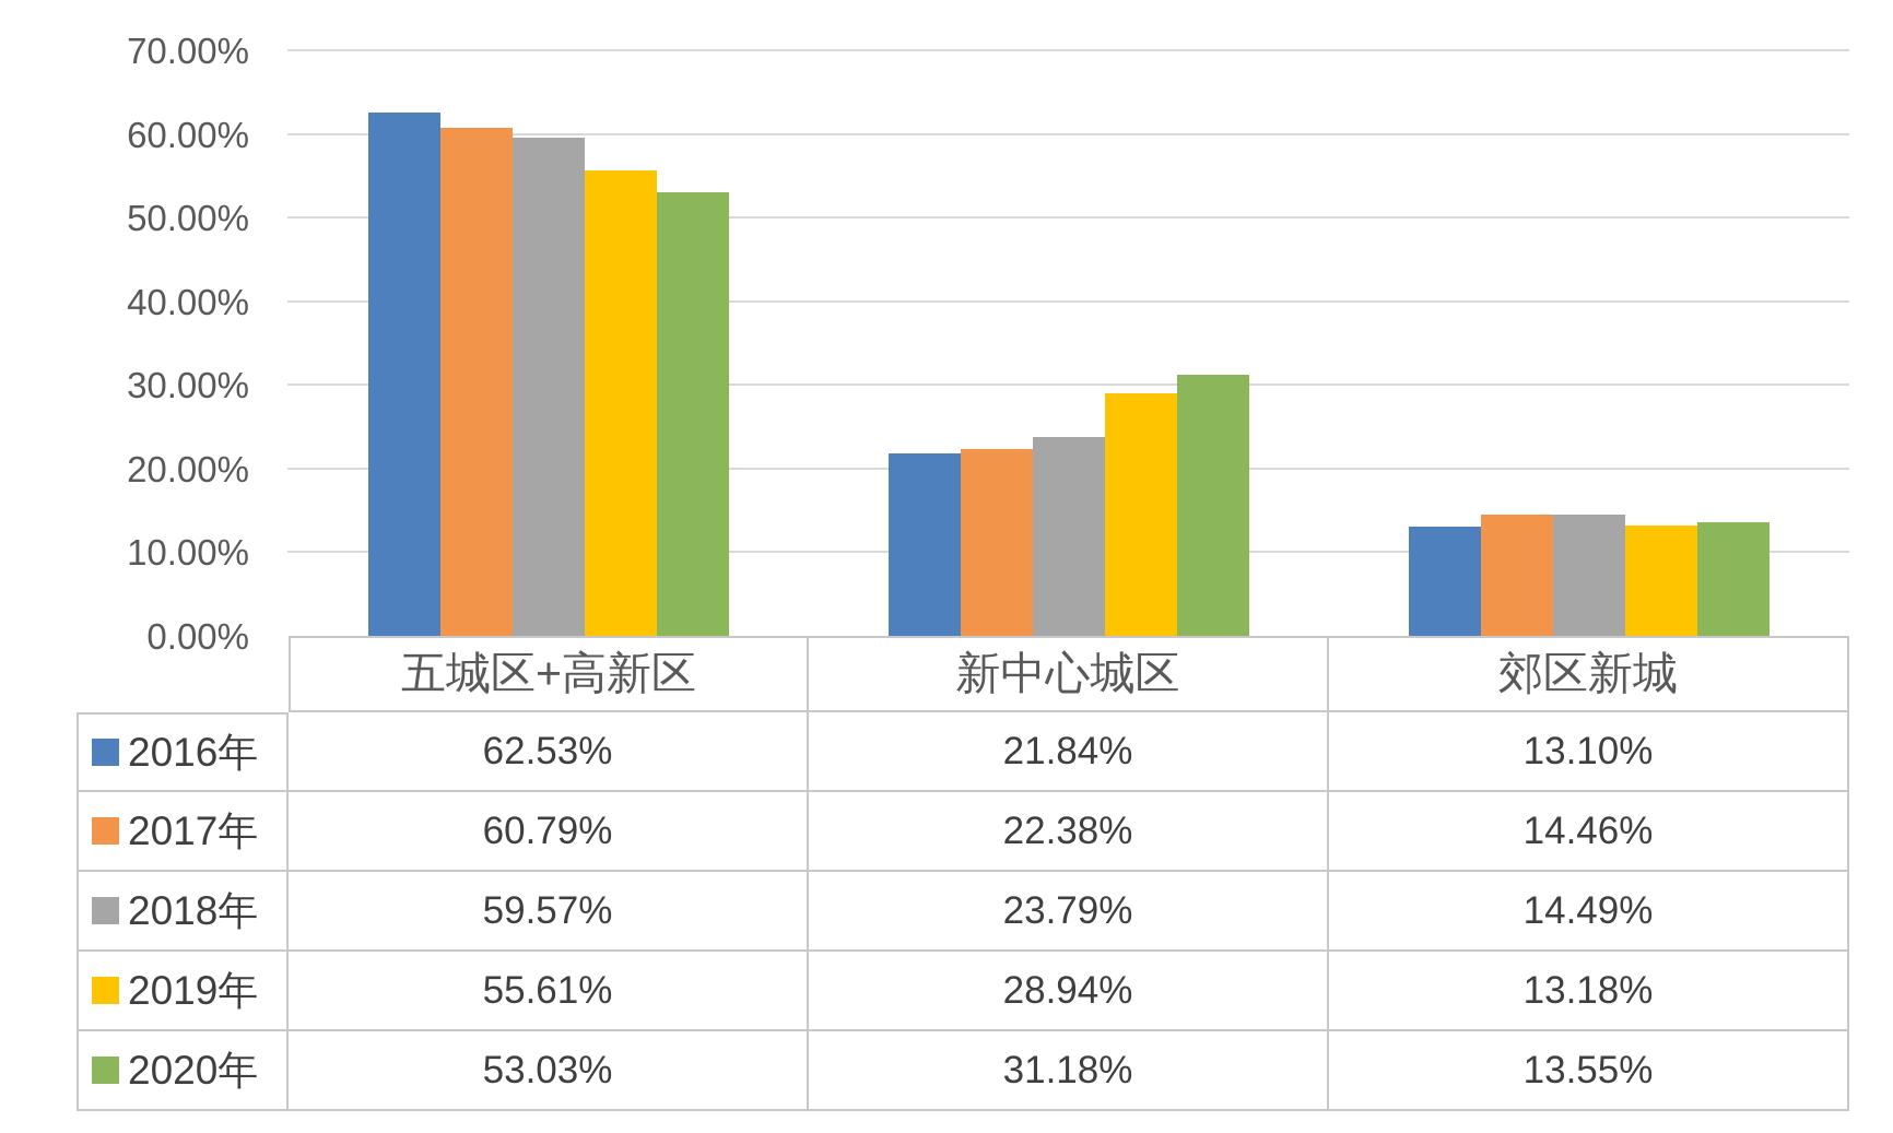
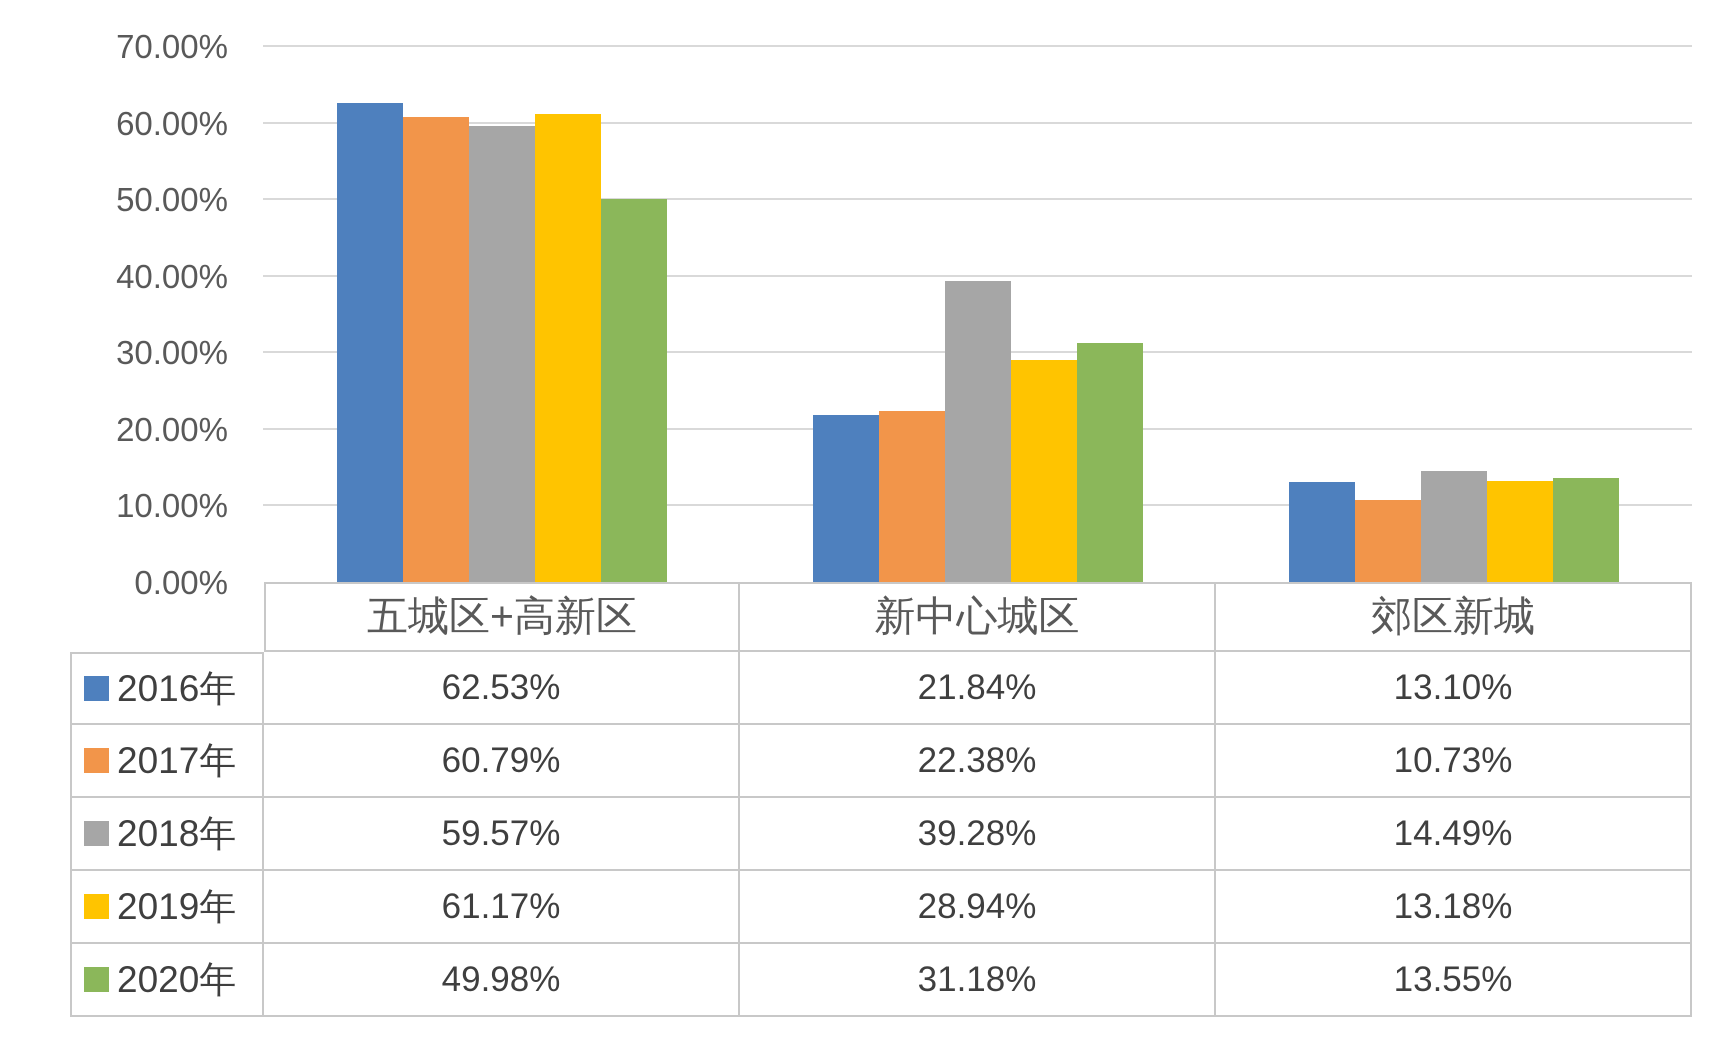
2019年/五城区+高新区: 55.61% -> 61.17%
2020年/五城区+高新区: 53.03% -> 49.98%
2018年/新中心城区: 23.79% -> 39.28%
2017年/郊区新城: 14.46% -> 10.73%
